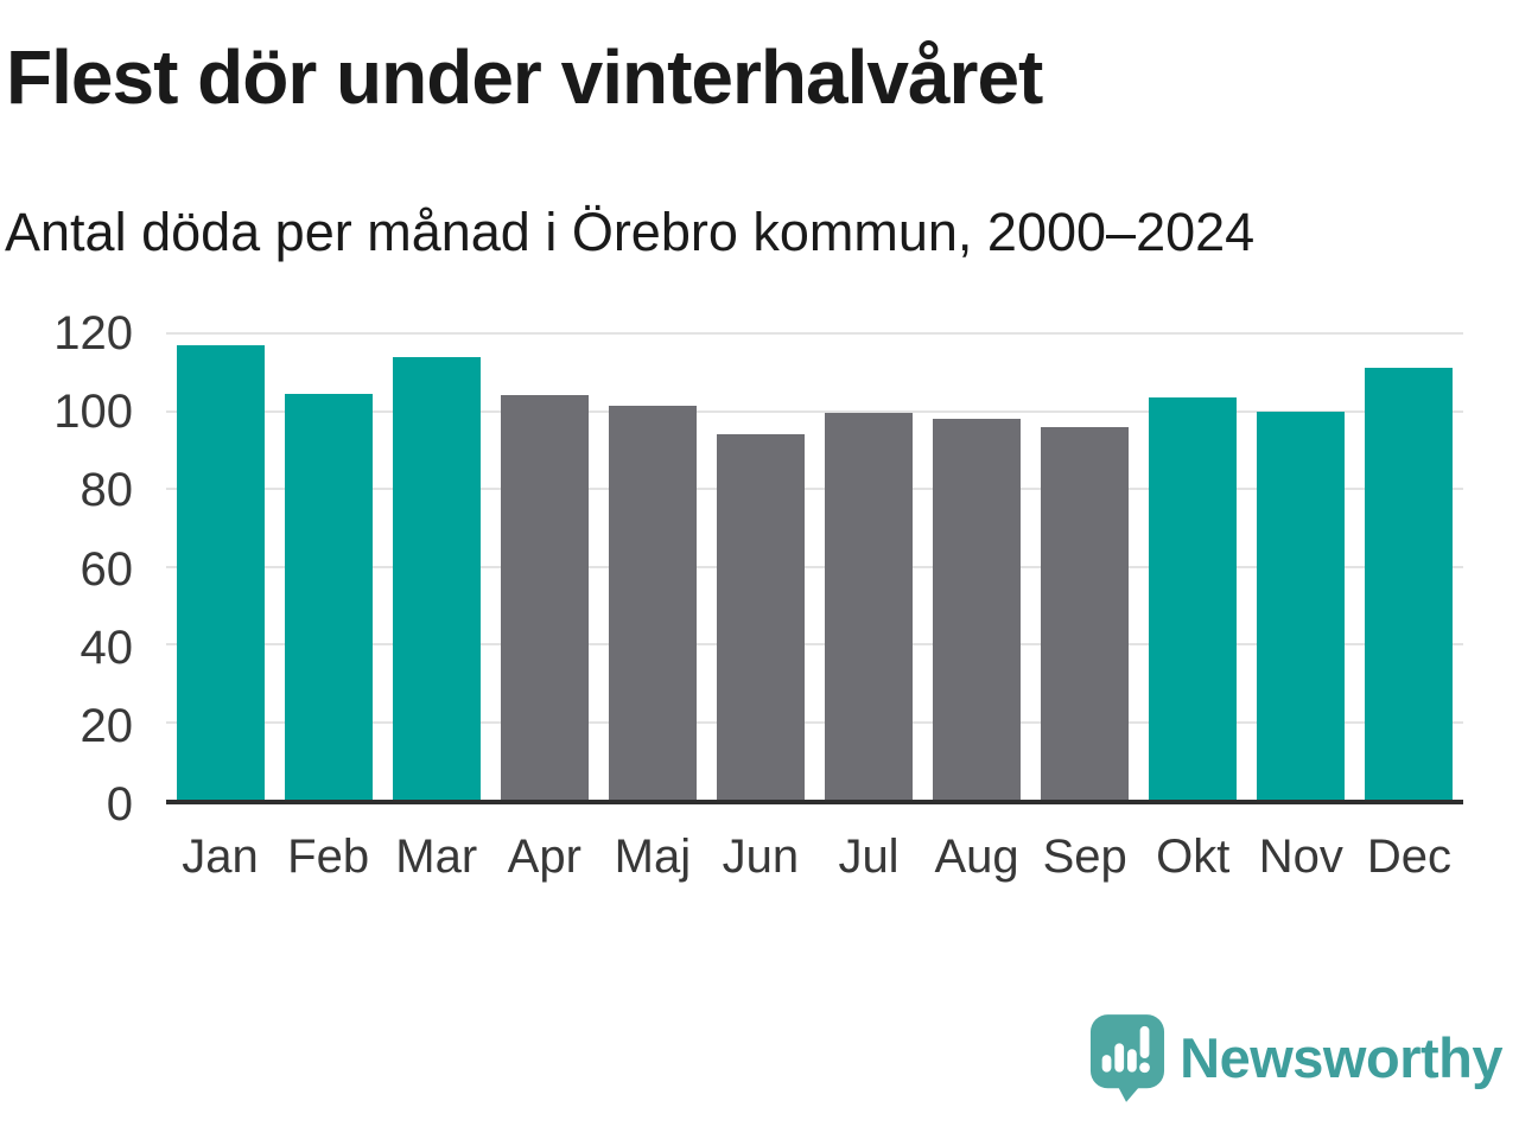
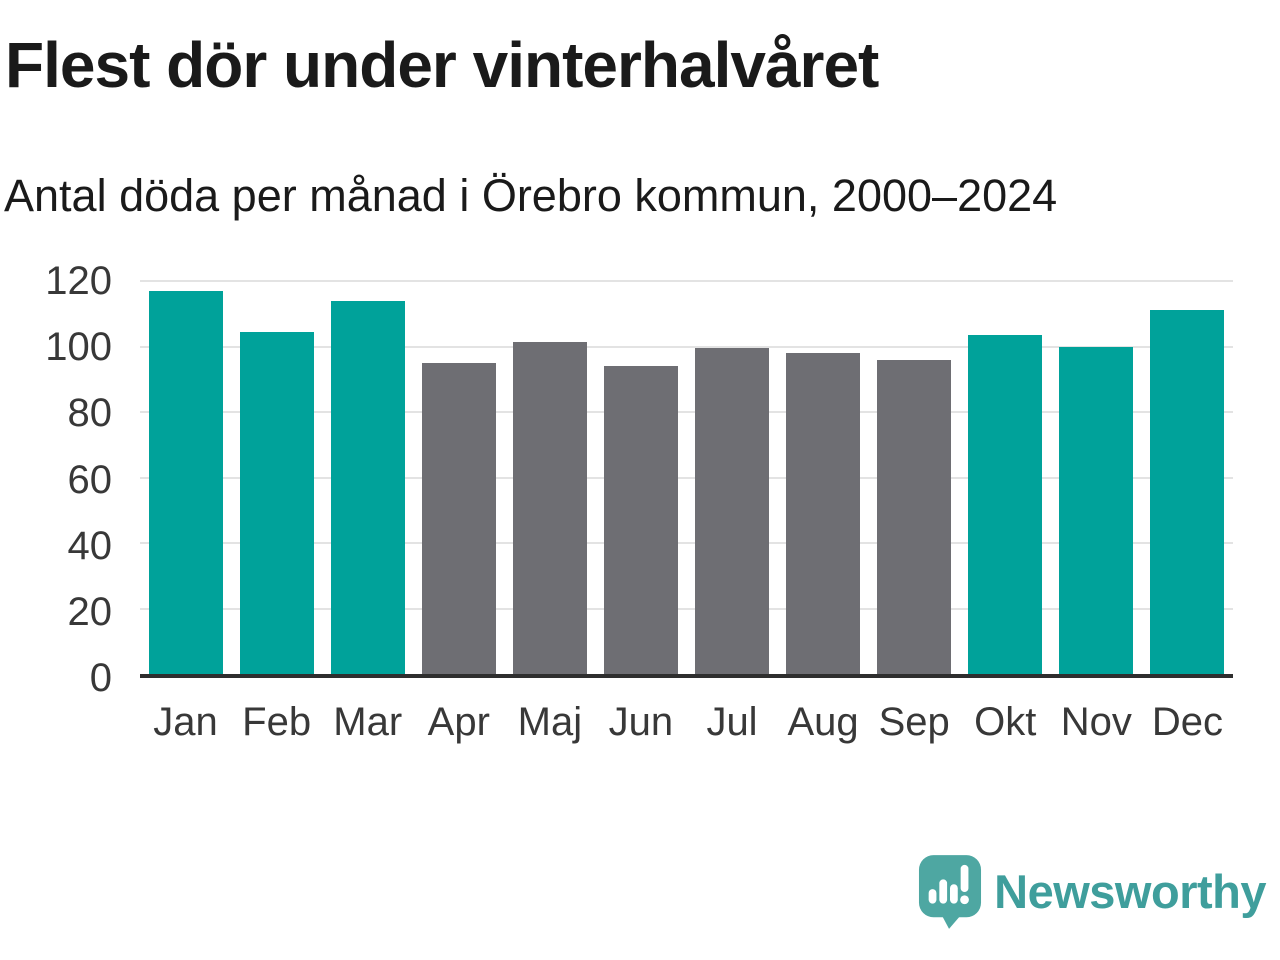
Apr: 104 -> 95
